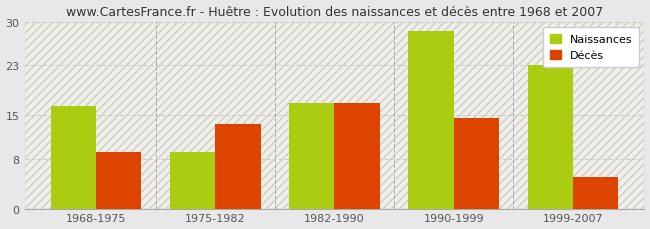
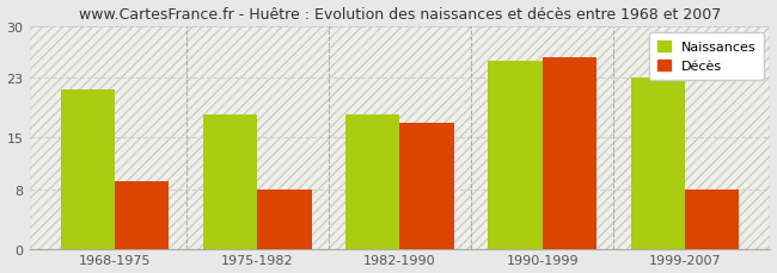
Naissances/1968-1975: 16.5 -> 21.4
Naissances/1975-1982: 9.0 -> 18.0
Décès/1975-1982: 13.5 -> 8.0
Naissances/1982-1990: 17.0 -> 18.0
Naissances/1990-1999: 28.5 -> 25.2
Décès/1990-1999: 14.5 -> 25.8
Décès/1999-2007: 5.0 -> 8.0
